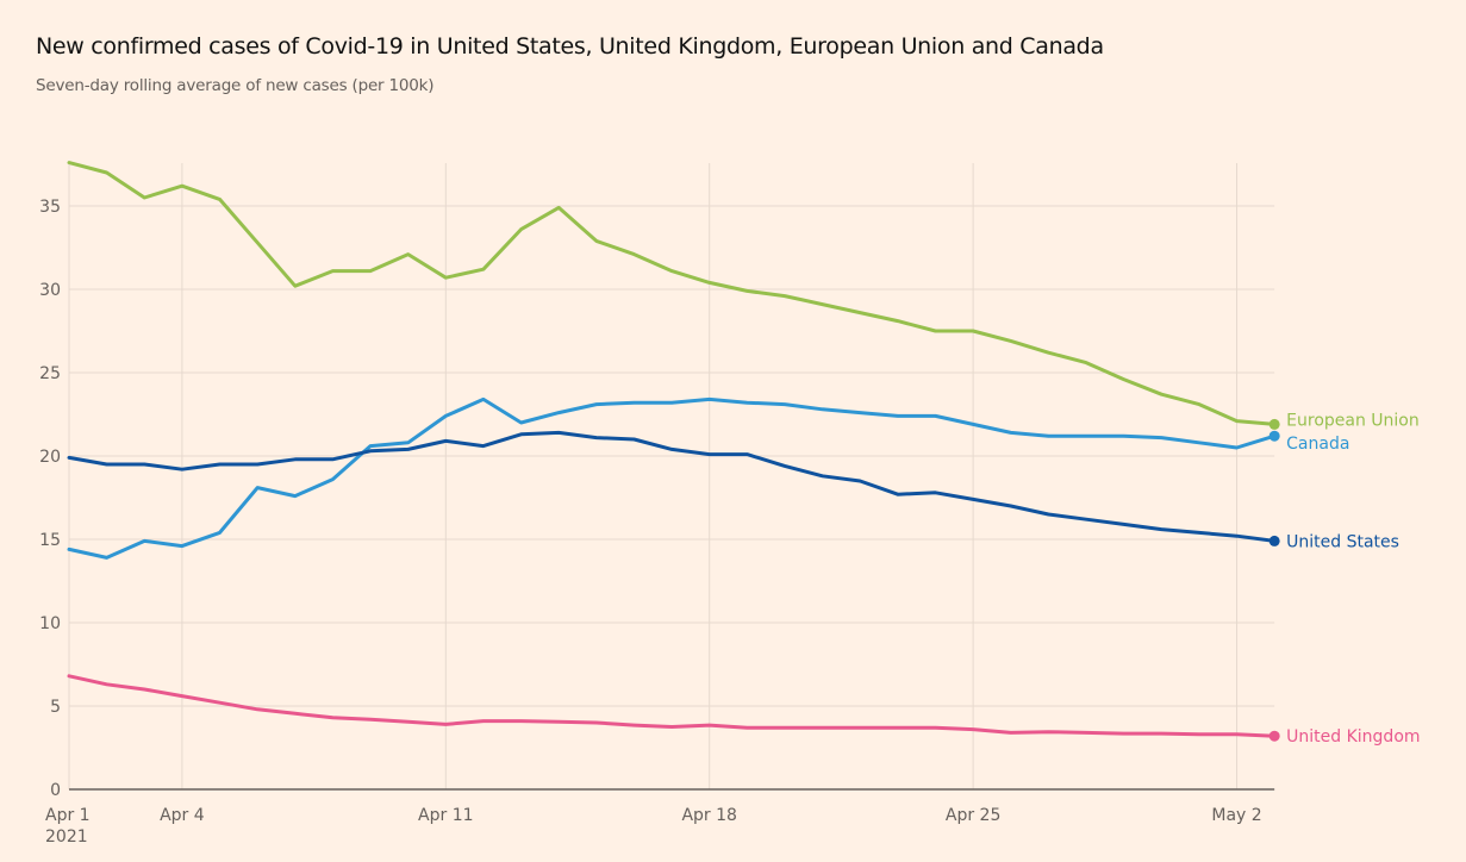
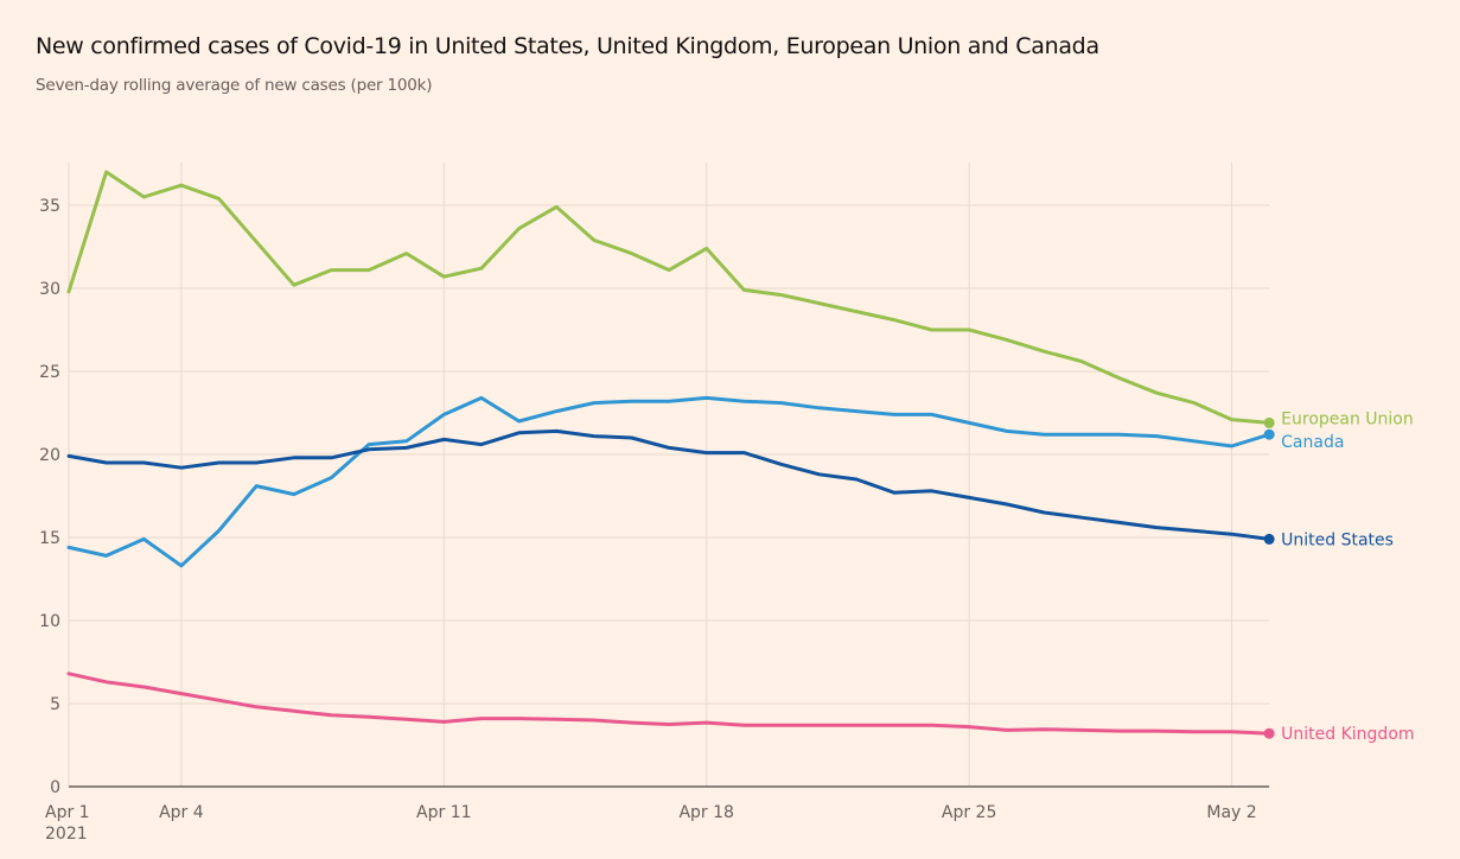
European Union/Apr 1: 37.6 -> 29.8
Canada/Apr 4: 14.6 -> 13.3
European Union/Apr 18: 30.4 -> 32.4
